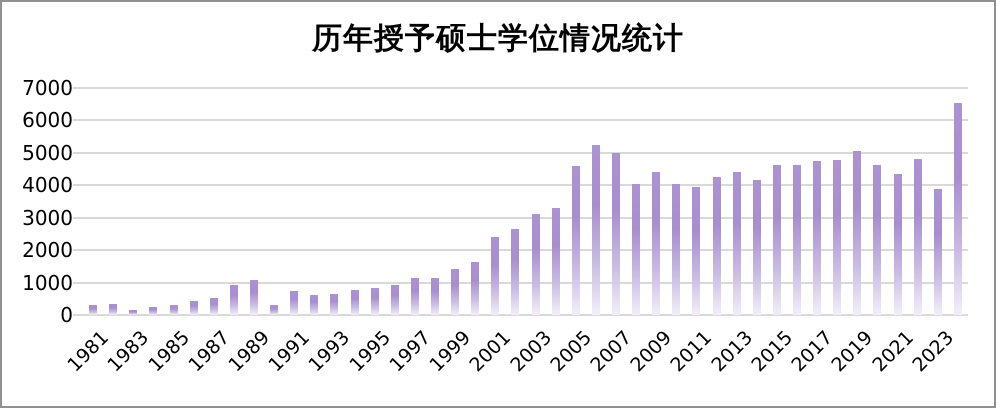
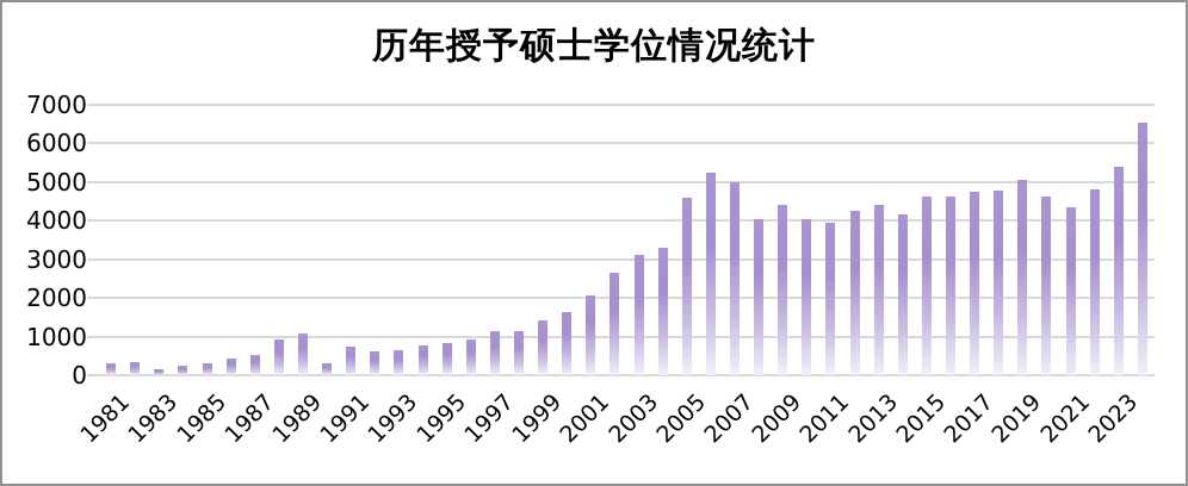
2001: 2400 -> 2100
2023: 3900 -> 5400
